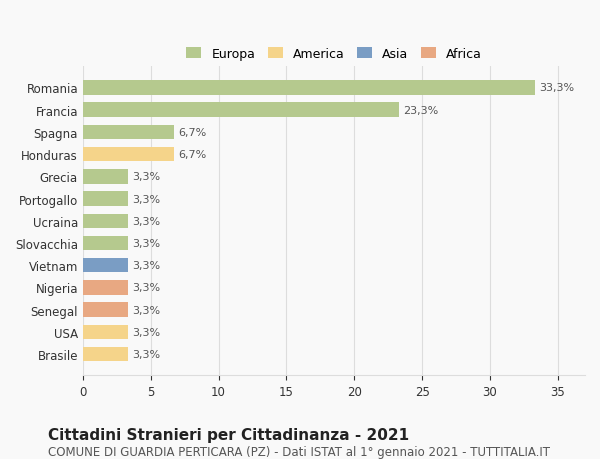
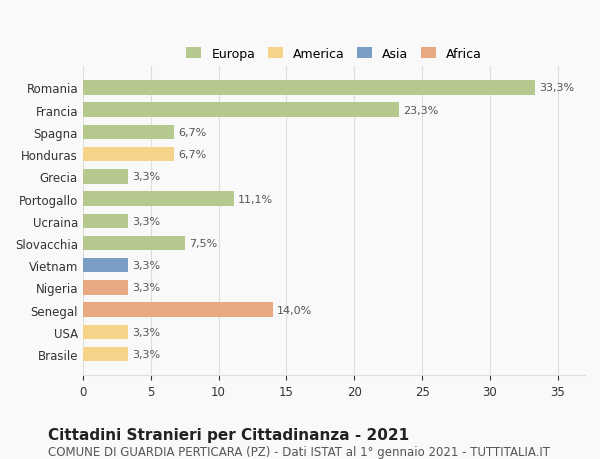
Portogallo: 3,3% -> 11,1%
Slovacchia: 3,3% -> 7,5%
Senegal: 3,3% -> 14,0%
